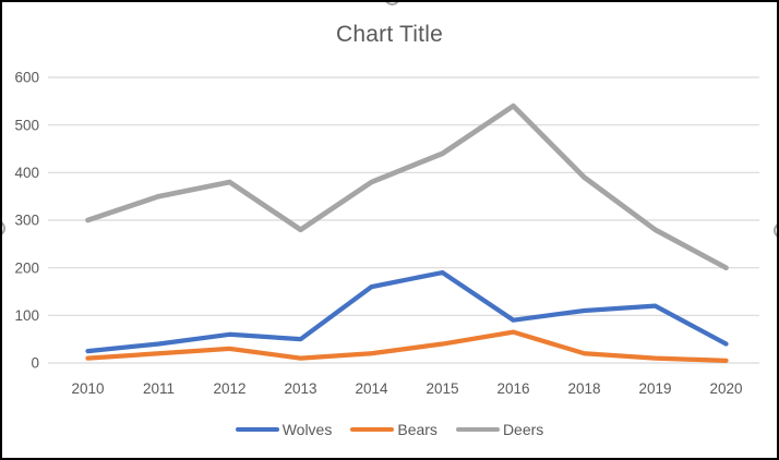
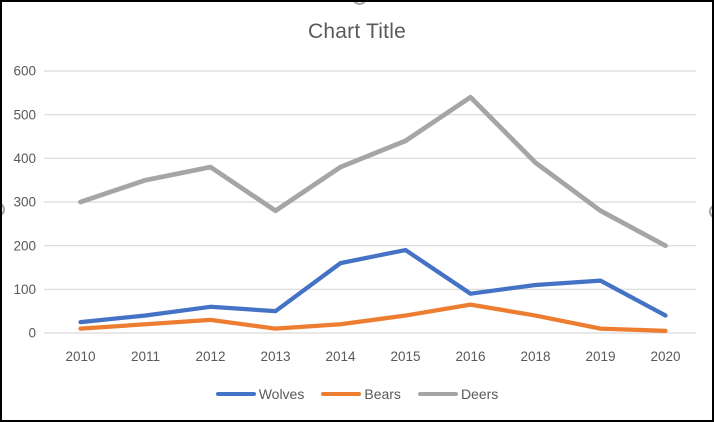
Bears/2018: 20 -> 40
